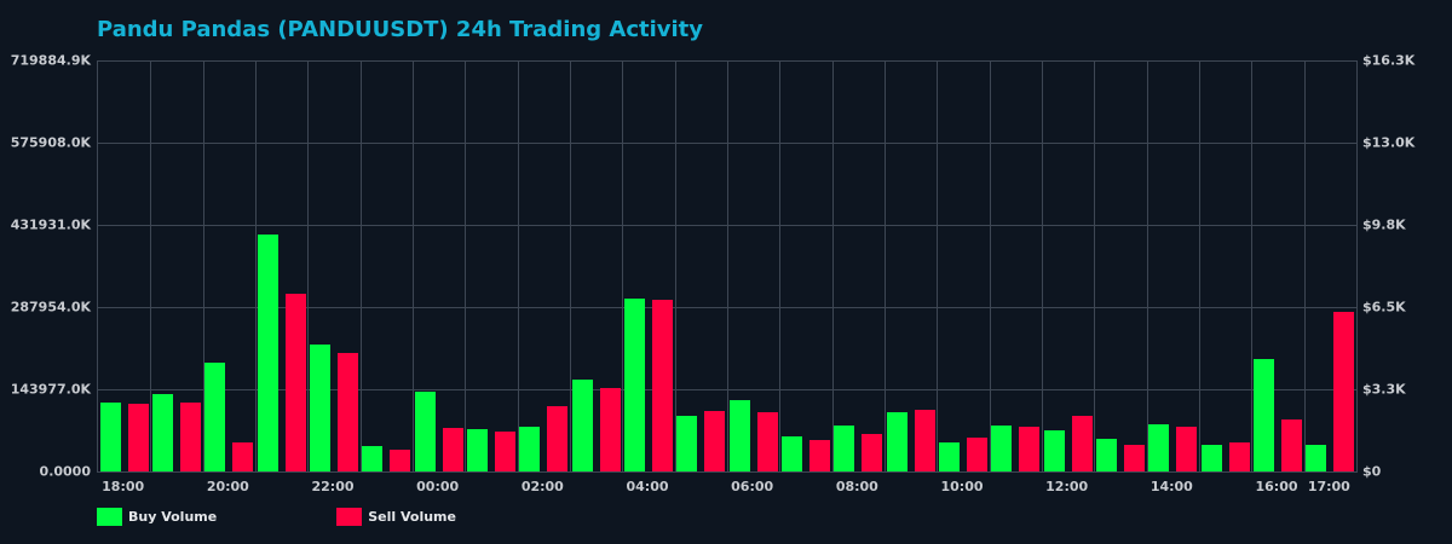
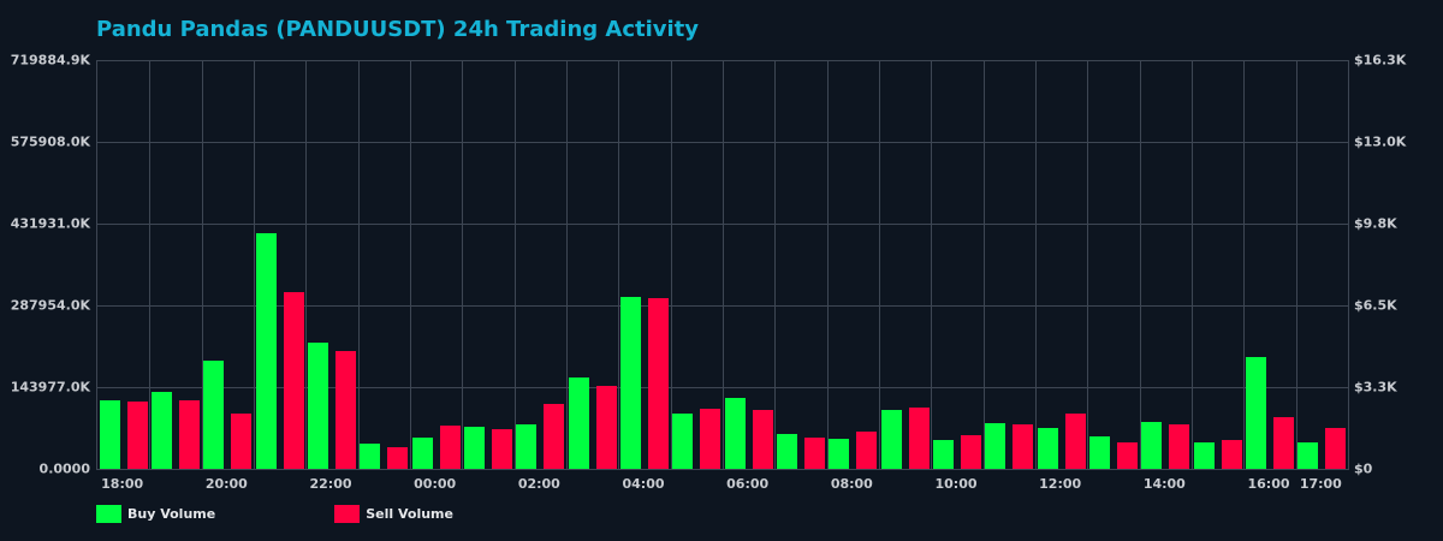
Sell Volume/20:00: 50000K -> 100000K
Buy Volume/00:00: 140000K -> 60000K
Buy Volume/08:00: 80000K -> 50000K
Sell Volume/17:00: 280000K -> 70000K
